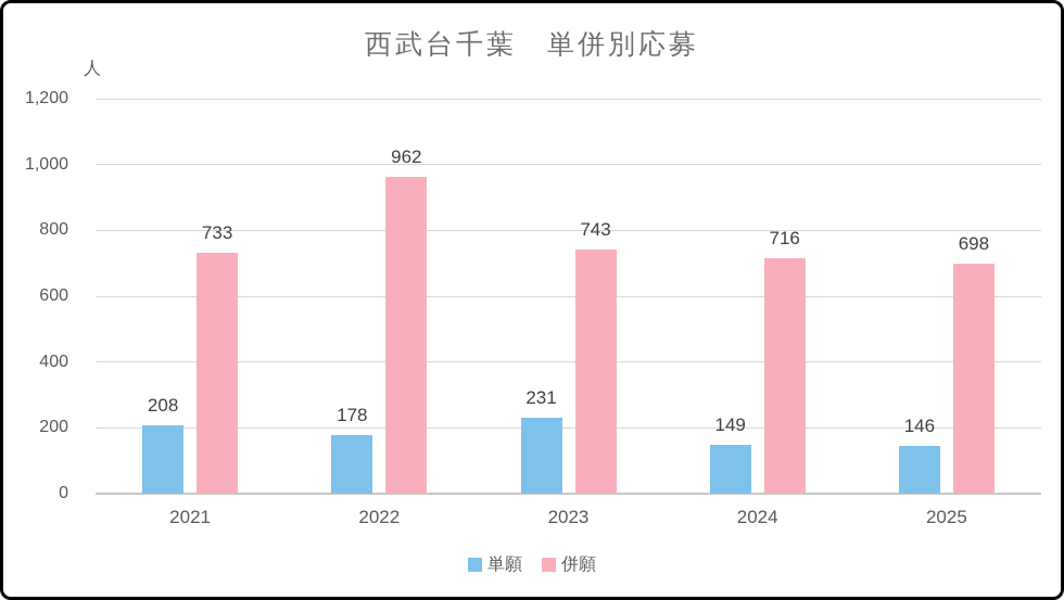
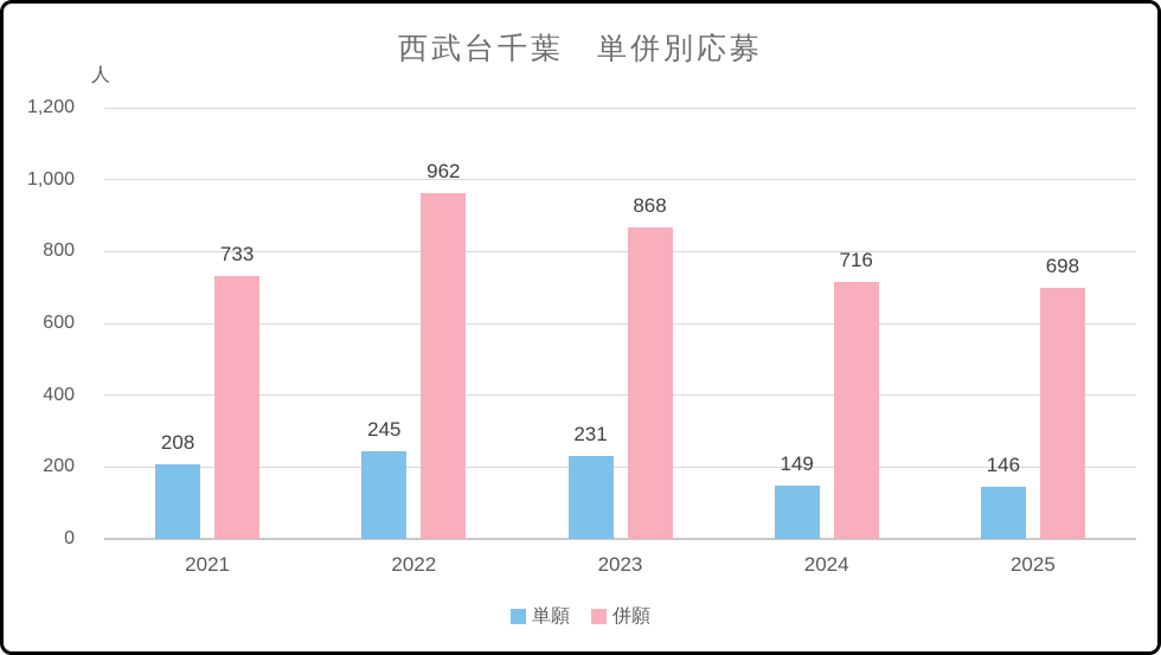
単願/2022: 178 -> 245
併願/2023: 743 -> 868
